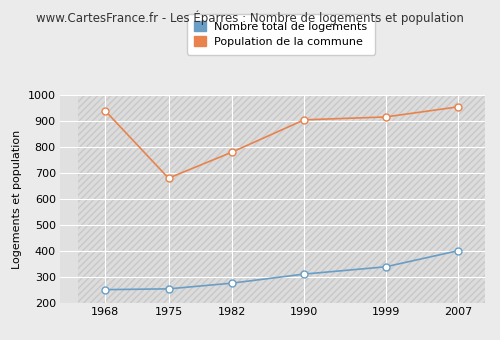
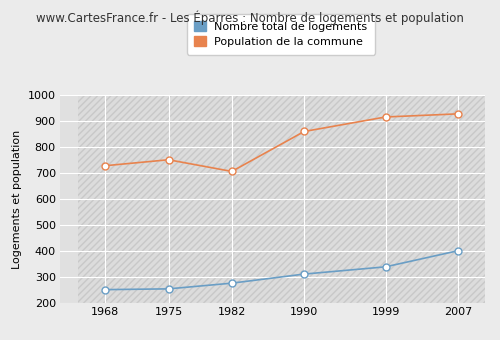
Population de la commune/1968: 940 -> 728
Population de la commune/1975: 680 -> 751
Population de la commune/1982: 780 -> 706
Population de la commune/1990: 905 -> 860
Population de la commune/2007: 955 -> 928
